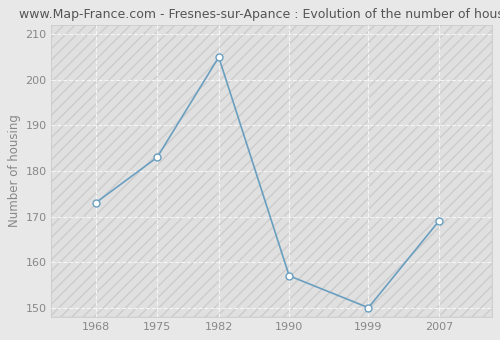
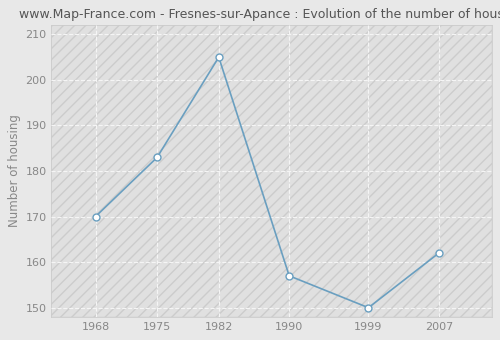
1968: 173 -> 170
2007: 169 -> 162
